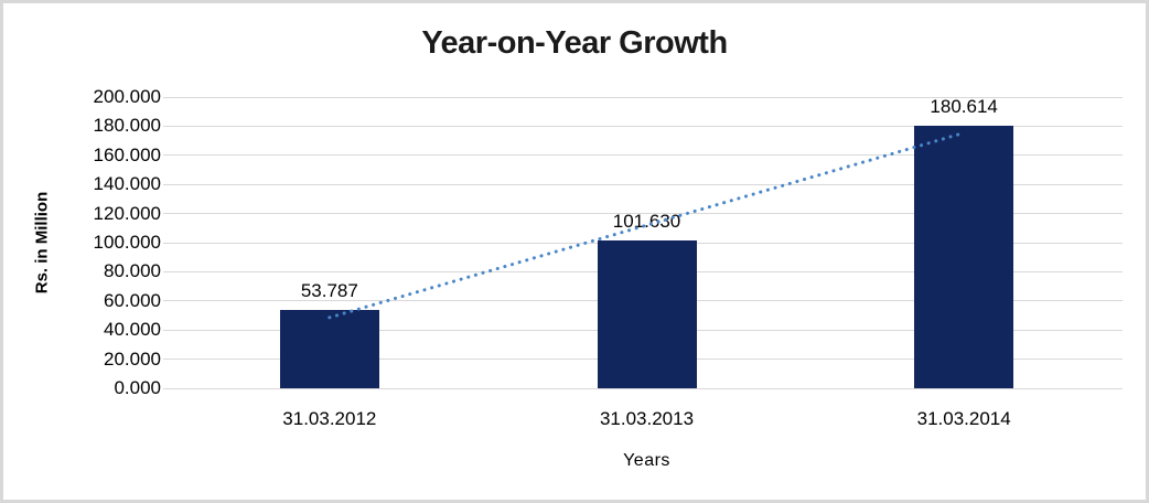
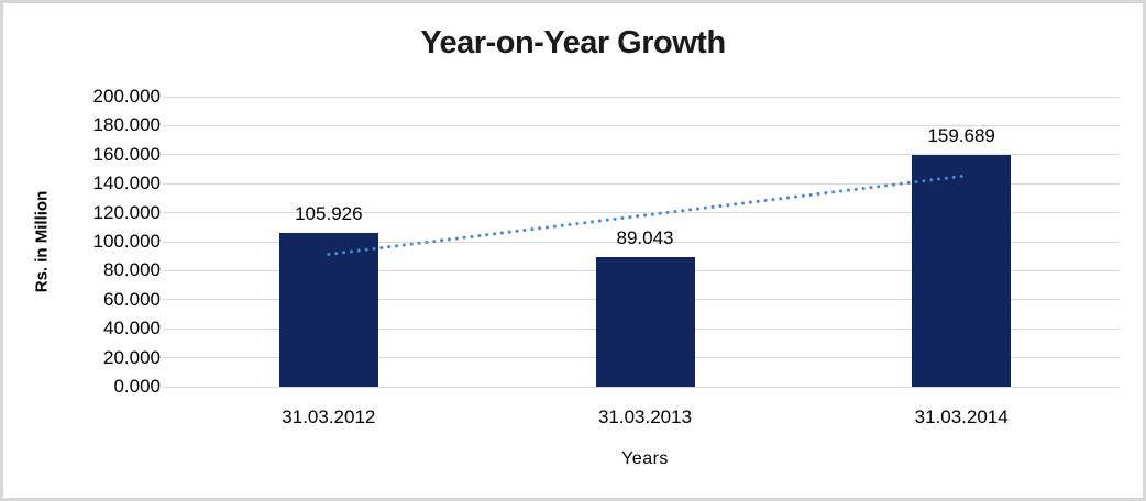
31.03.2012: 53.787 -> 105.926
31.03.2013: 101.630 -> 89.043
31.03.2014: 180.614 -> 159.689
